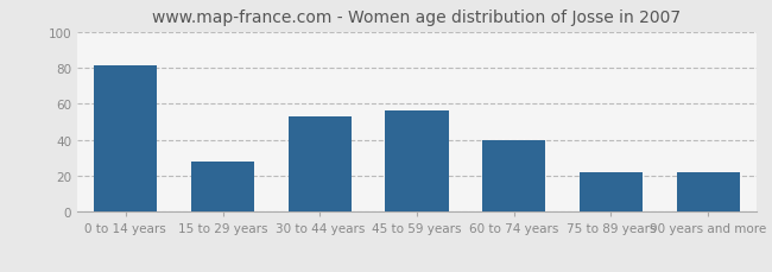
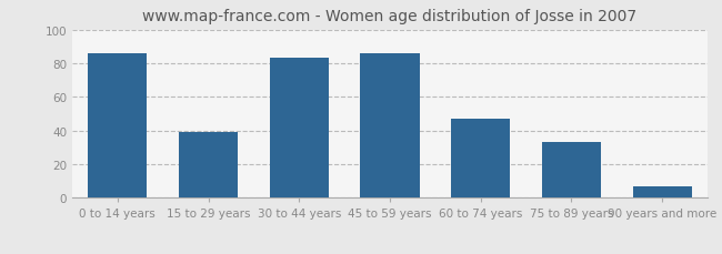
0 to 14 years: 81 -> 86
15 to 29 years: 28 -> 39
30 to 44 years: 53 -> 83
45 to 59 years: 56 -> 86
60 to 74 years: 40 -> 47
75 to 89 years: 22 -> 33
90 years and more: 22 -> 7
